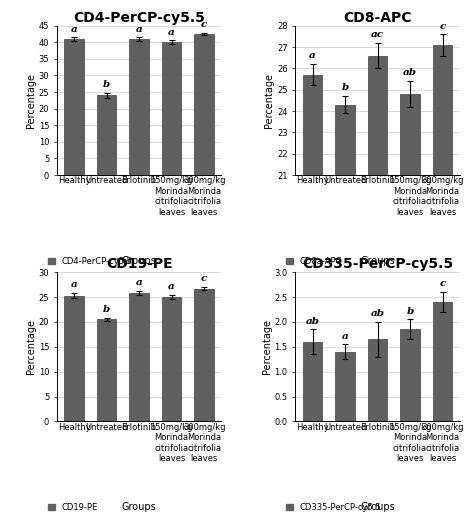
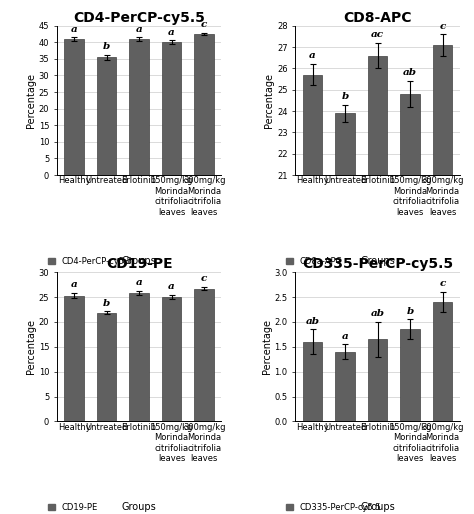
CD4-PerCP-cy5.5/Untreated: 24.0 -> 35.5
CD8-APC/Untreated: 24.3 -> 23.9
CD19-PE/Untreated: 20.5 -> 21.8
